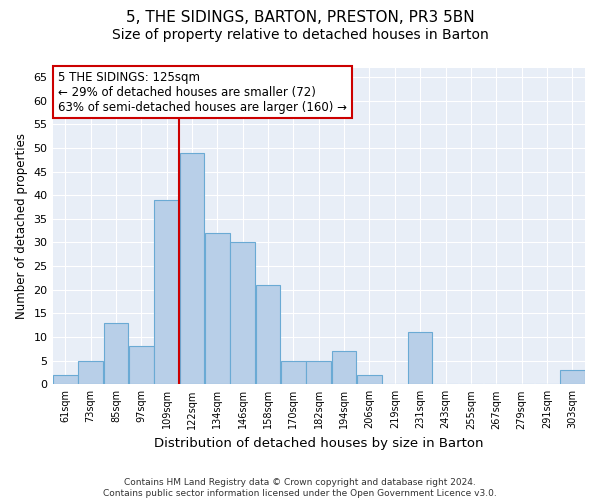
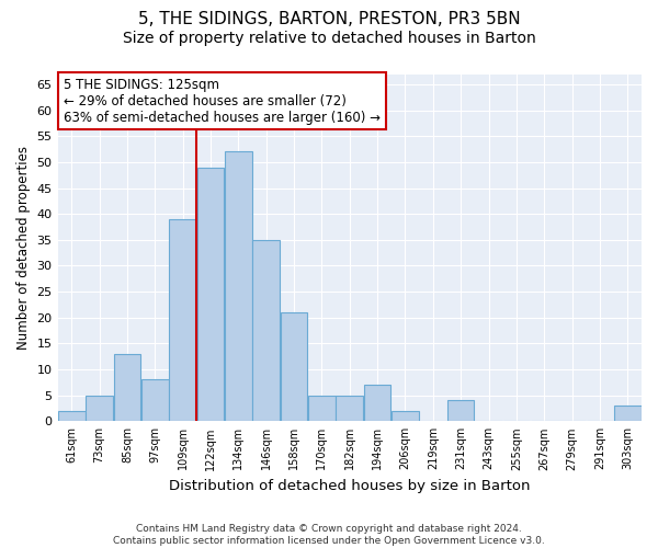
134sqm: 32 -> 52
146sqm: 30 -> 35
231sqm: 11 -> 4
